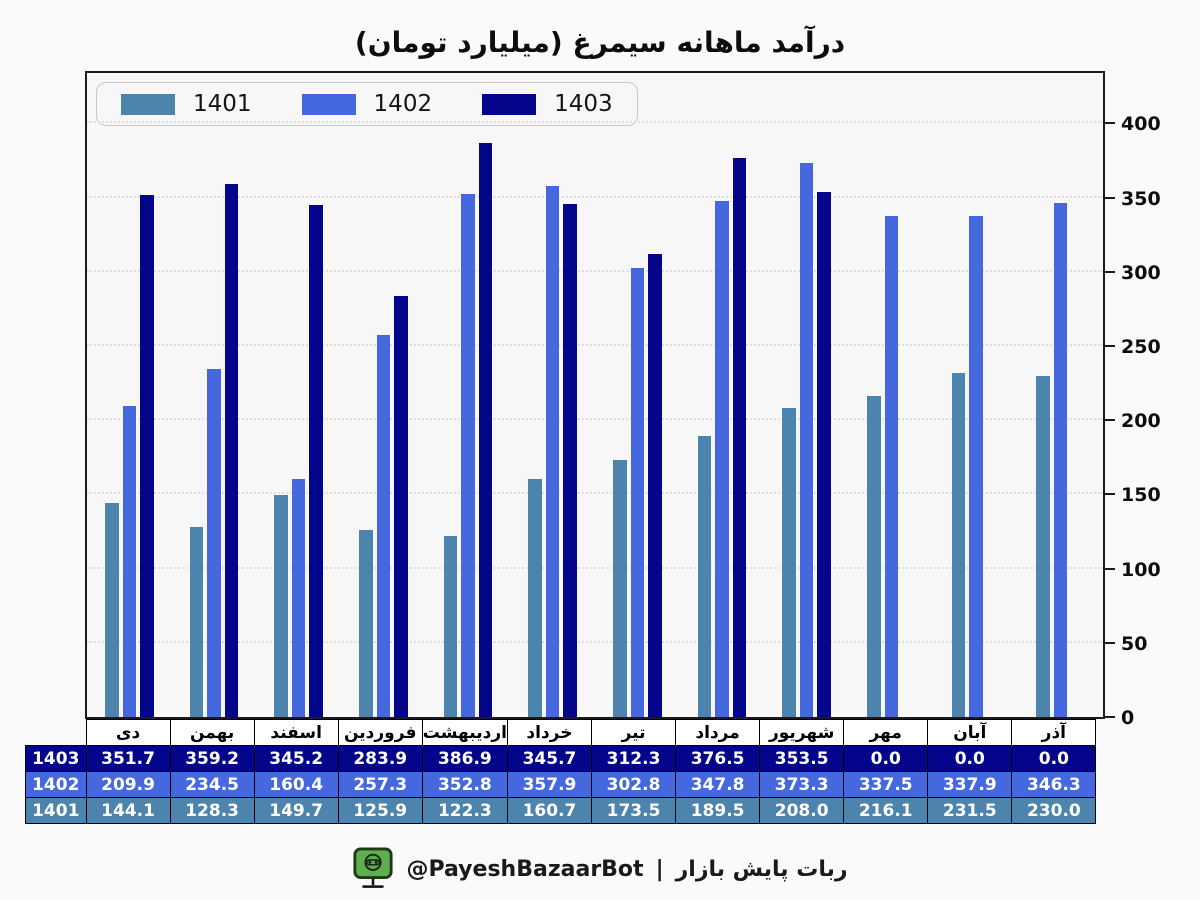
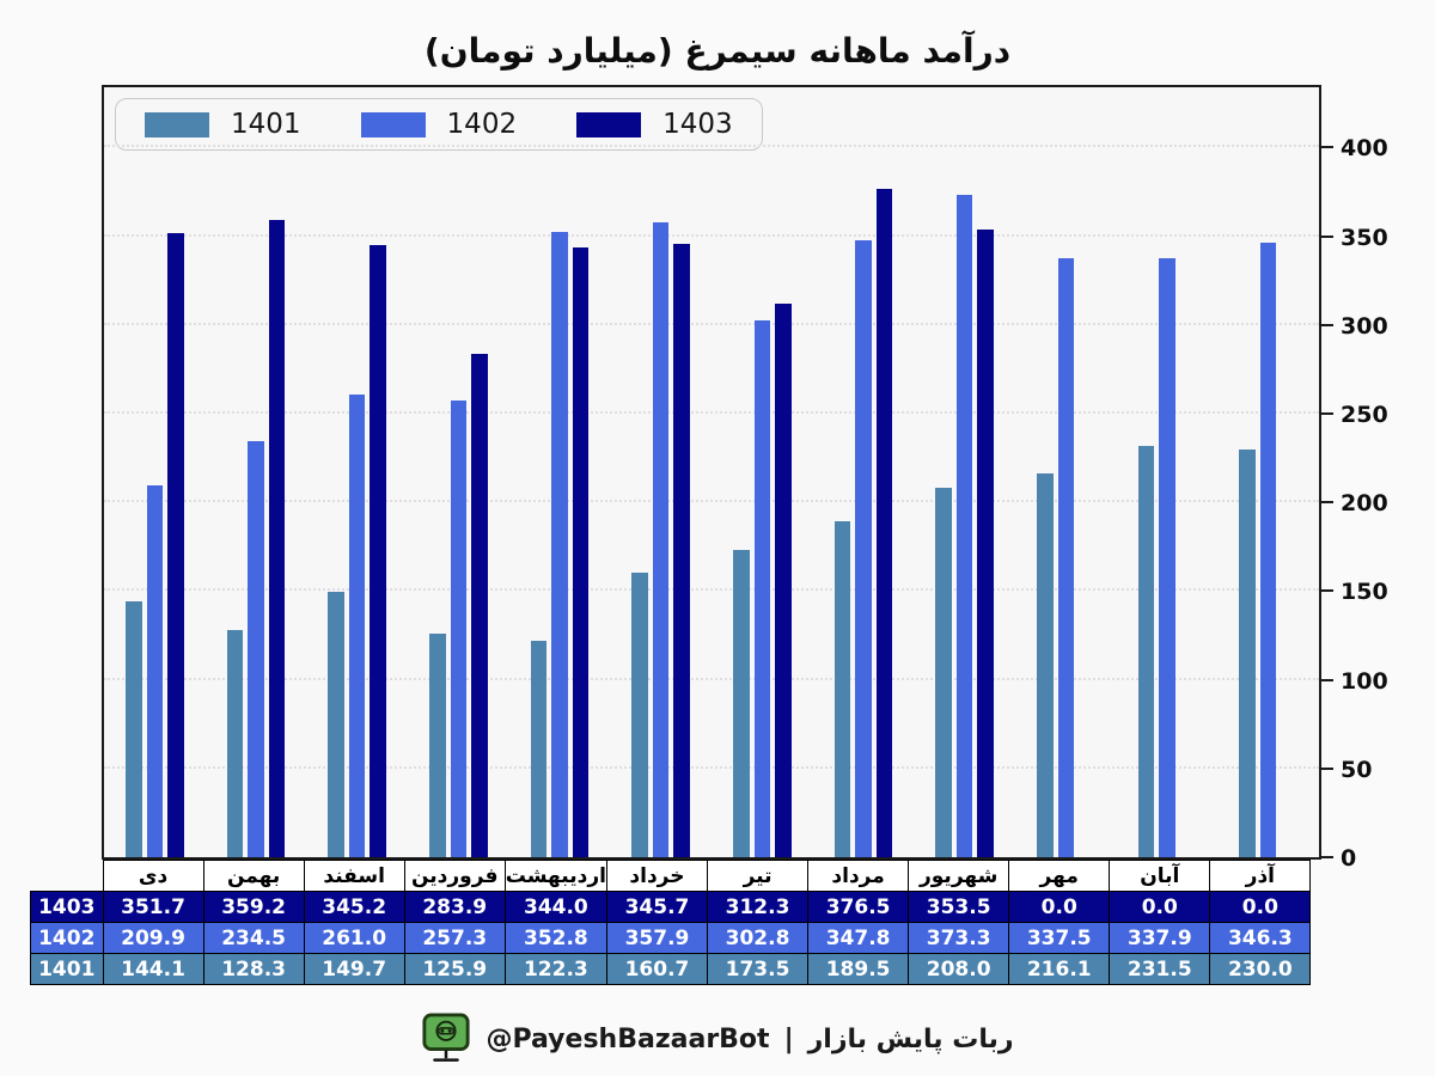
1402/اسفند: 160.4 -> 261.0
1403/اردیبهشت: 386.9 -> 344.0
